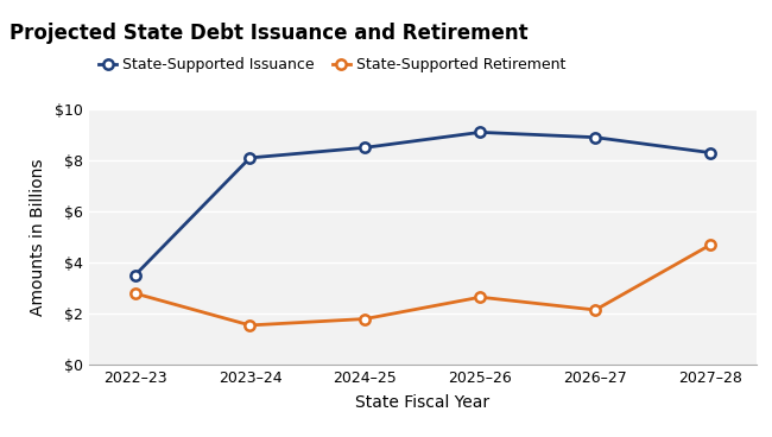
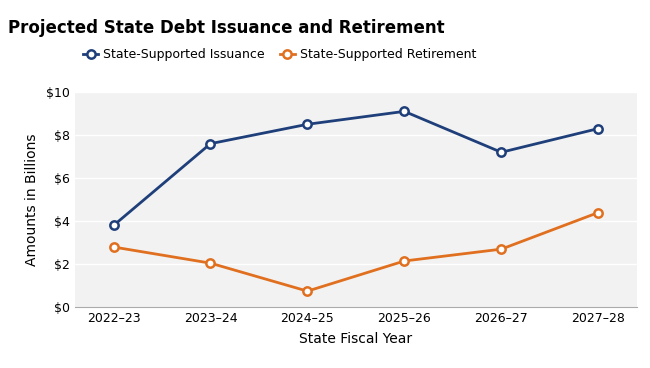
State-Supported Issuance/2022–23: $3.5 -> $3.8
State-Supported Issuance/2023–24: $8.1 -> $7.6
State-Supported Retirement/2023–24: $1.55 -> $2.05
State-Supported Retirement/2024–25: $1.80 -> $0.75
State-Supported Retirement/2025–26: $2.65 -> $2.15
State-Supported Issuance/2026–27: $8.9 -> $7.2
State-Supported Retirement/2026–27: $2.15 -> $2.70
State-Supported Retirement/2027–28: $4.70 -> $4.40
